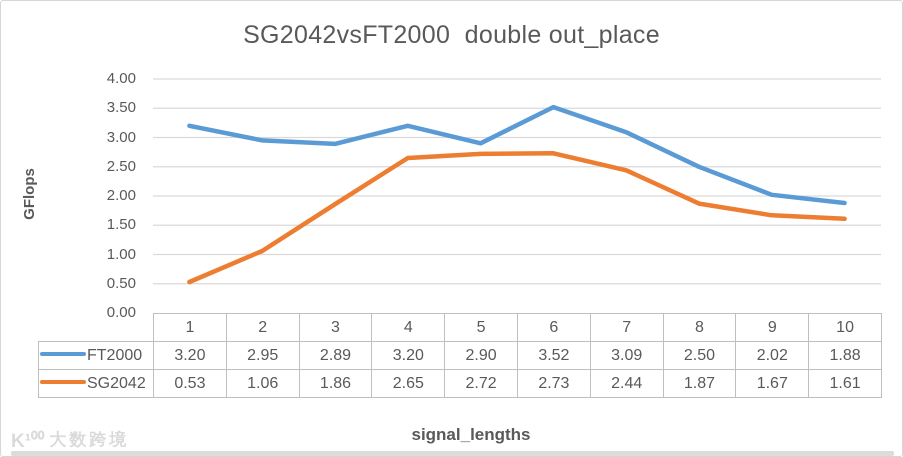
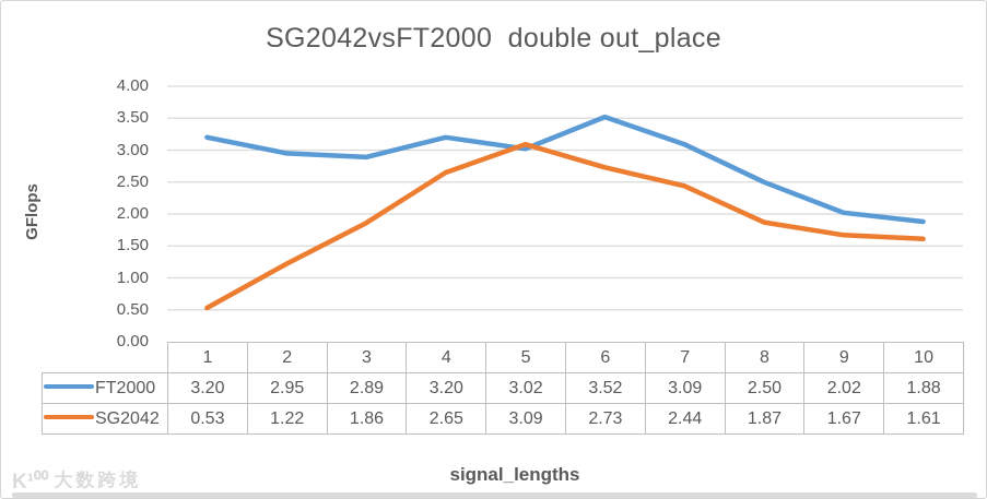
SG2042/2: 1.06 -> 1.22
FT2000/5: 2.90 -> 3.02
SG2042/5: 2.72 -> 3.09
